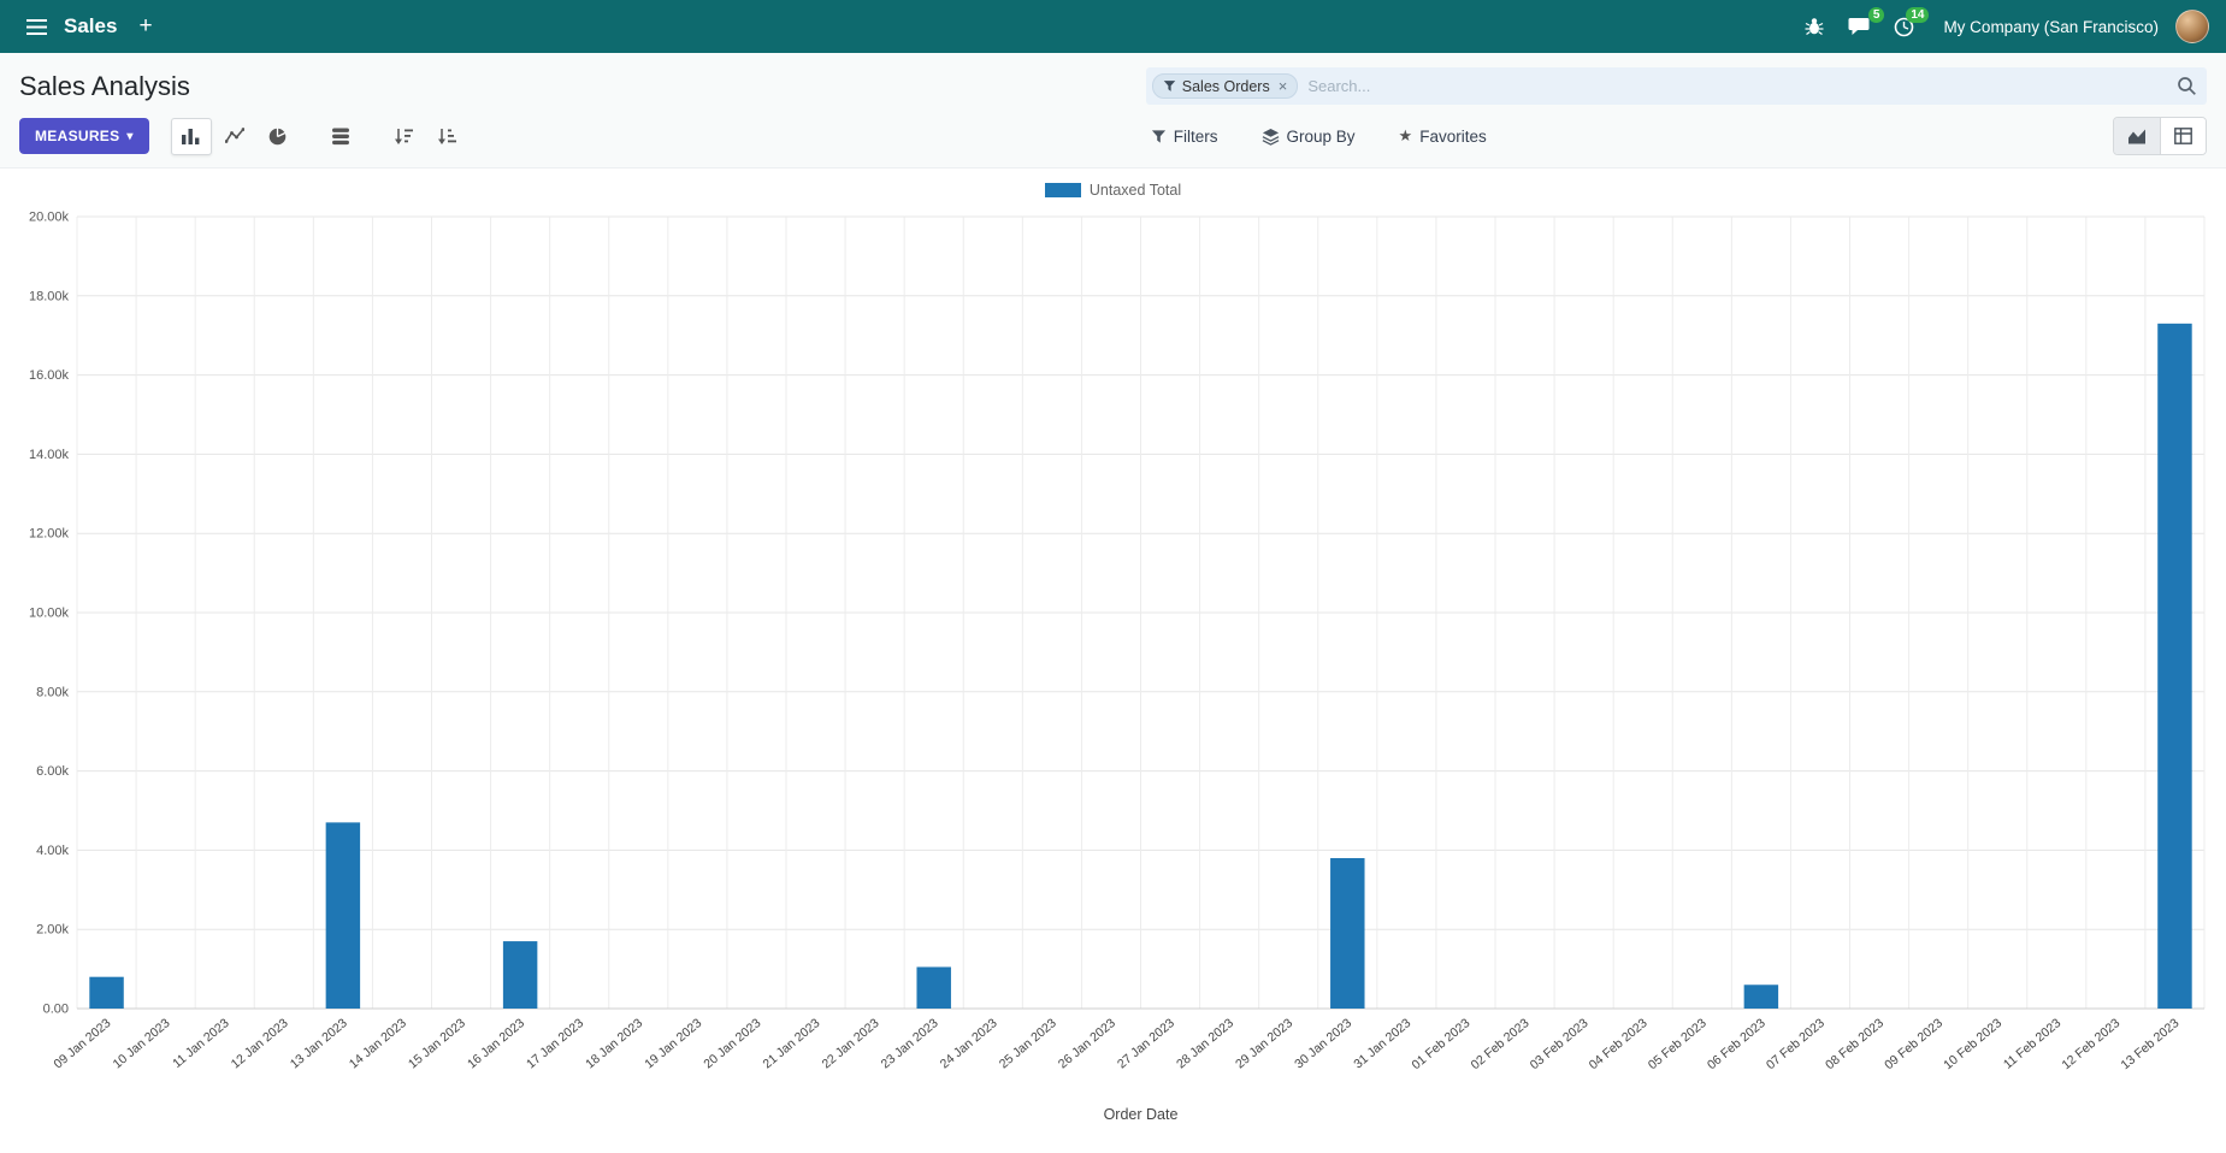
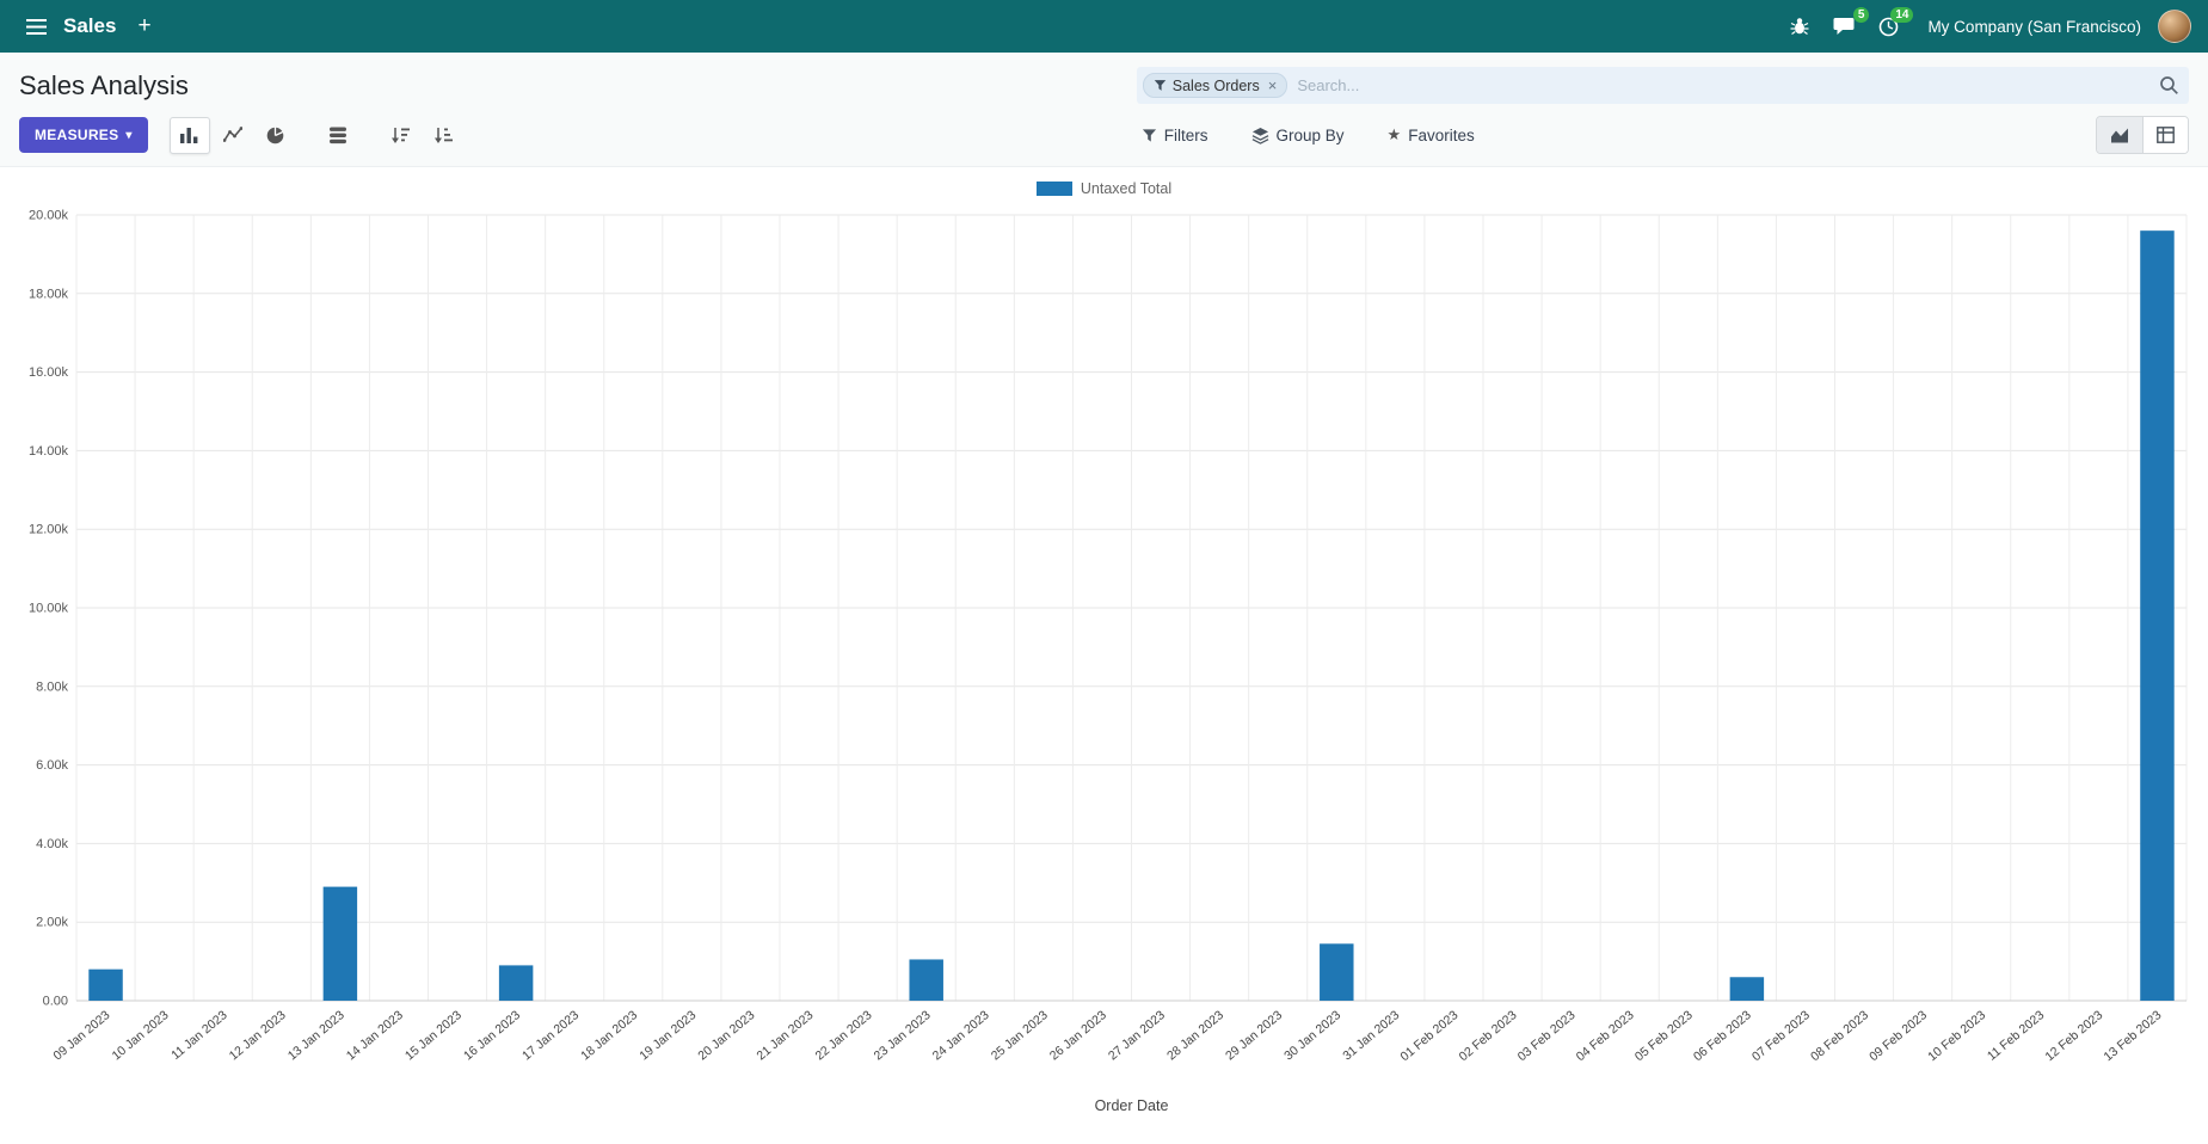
13 Jan 2023: 4.7k -> 2.9k
16 Jan 2023: 1.7k -> 0.9k
30 Jan 2023: 3.8k -> 1.4k
13 Feb 2023: 17.3k -> 19.6k
